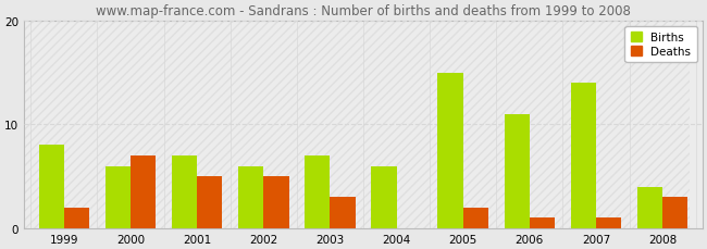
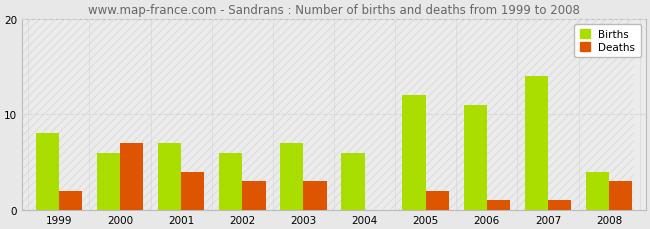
Deaths/2001: 5 -> 4
Deaths/2002: 5 -> 3
Births/2005: 15 -> 12
